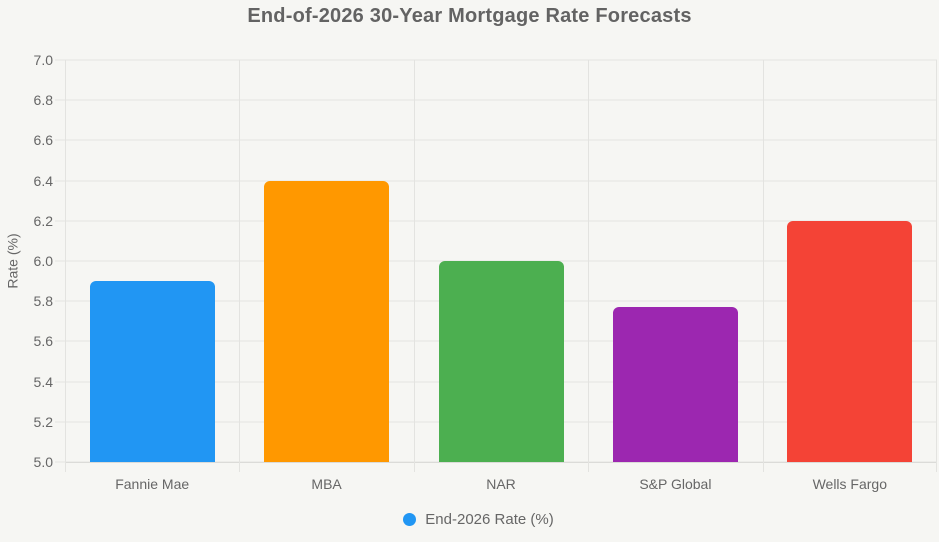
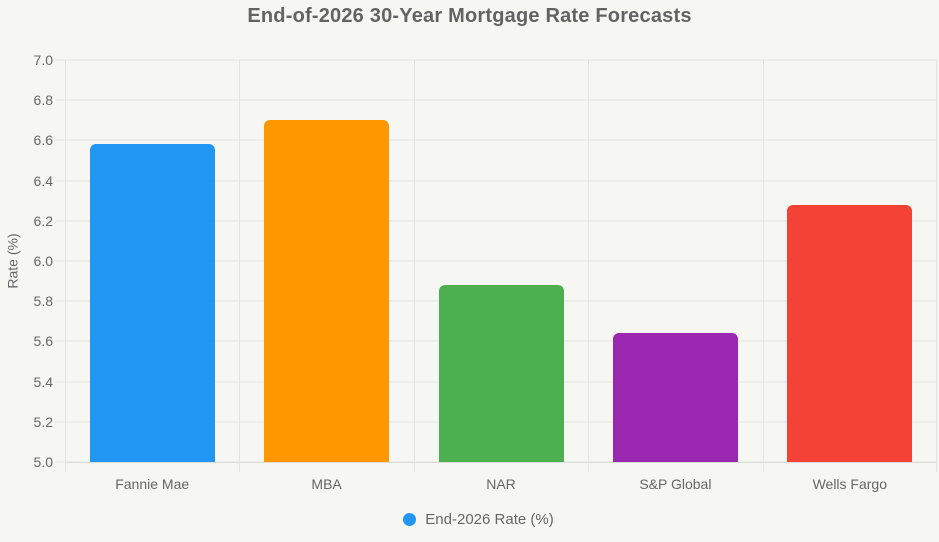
Fannie Mae: 5.90 -> 6.58
MBA: 6.40 -> 6.70
NAR: 6.00 -> 5.88
S&P Global: 5.77 -> 5.64
Wells Fargo: 6.20 -> 6.28
